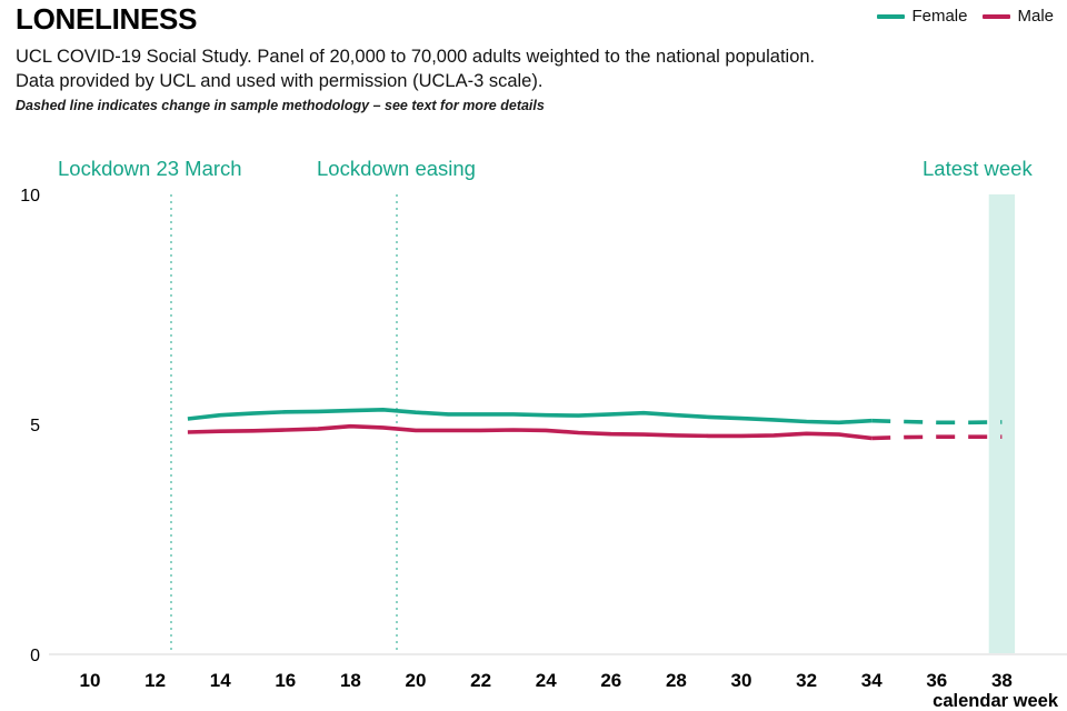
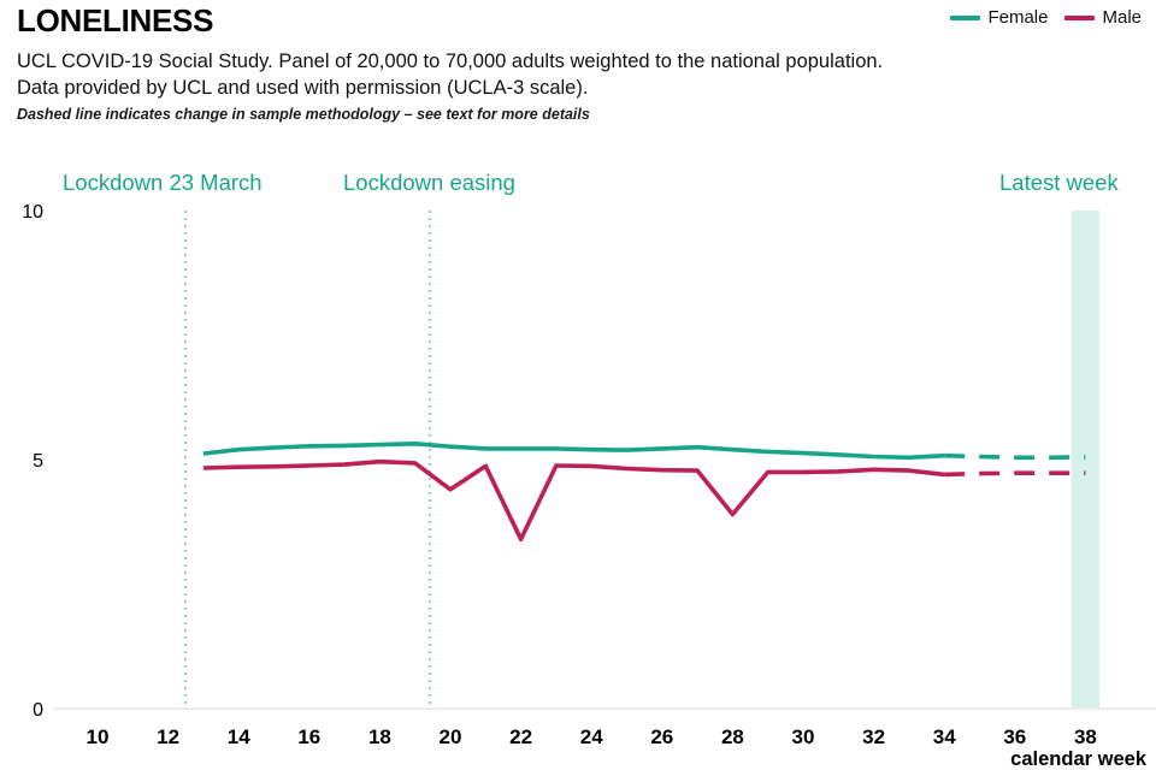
Male/20: 4.9 -> 4.4
Male/22: 4.9 -> 3.4
Male/28: 4.8 -> 3.9
